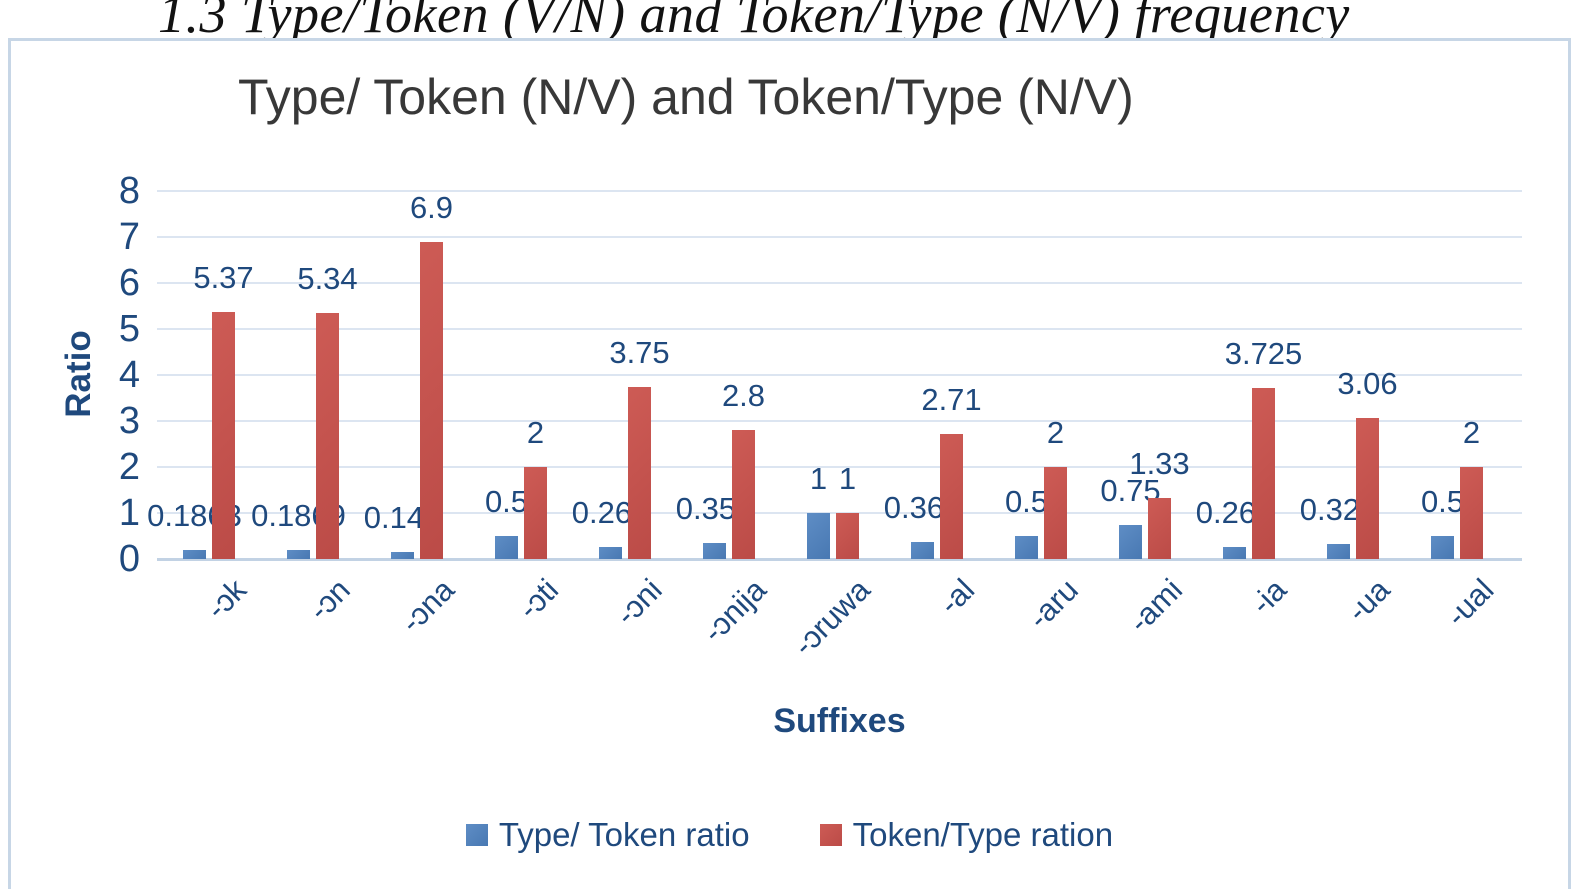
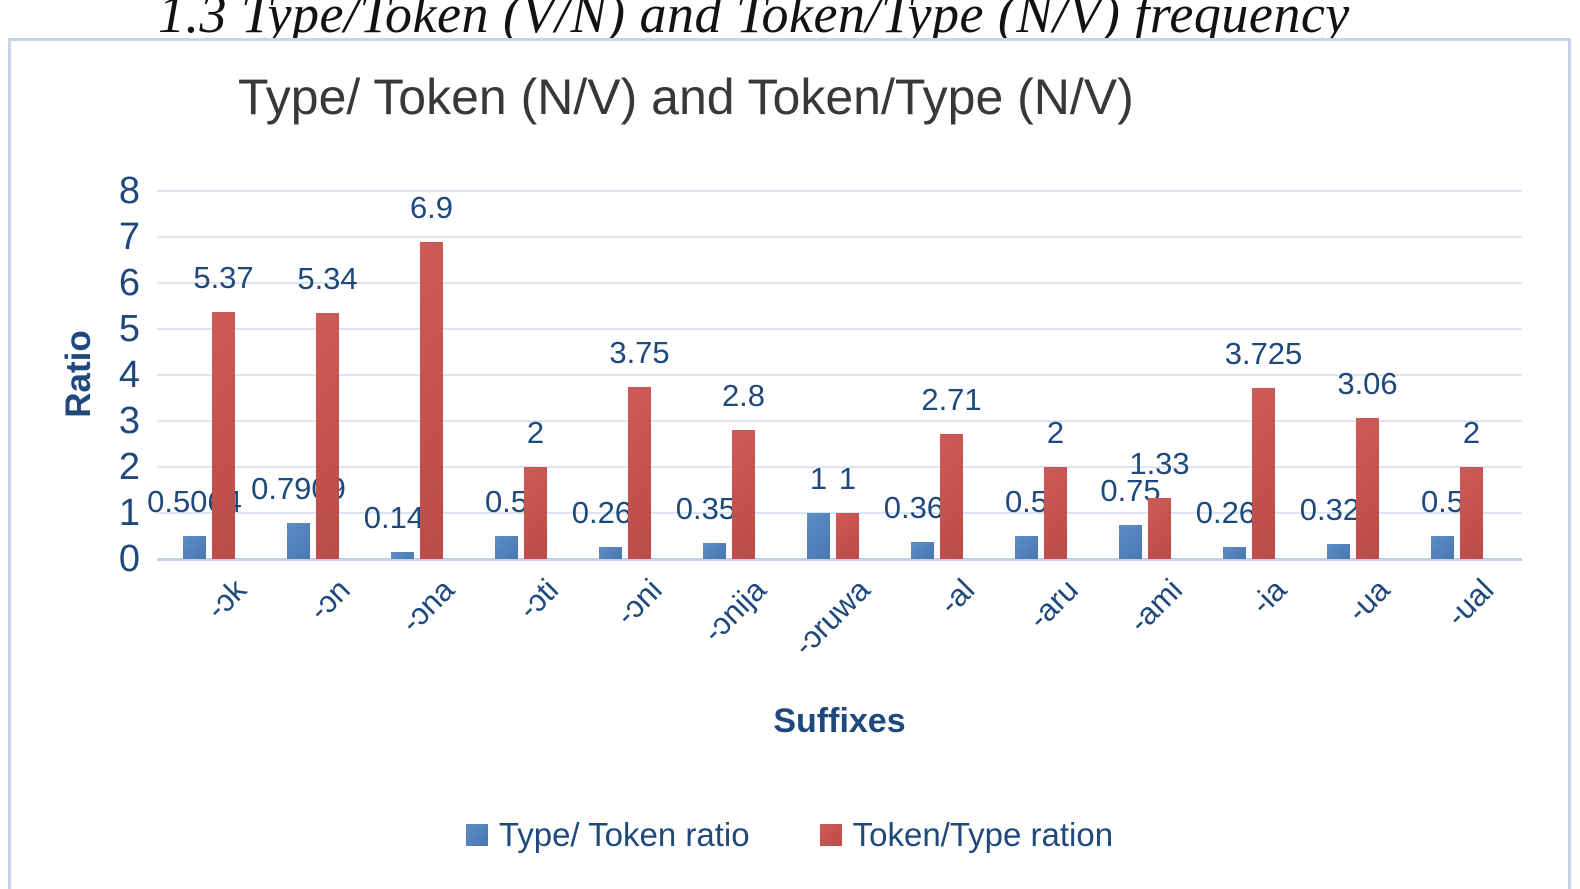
Type/ Token ratio/-ɔk: 0.1863 -> 0.5064
Type/ Token ratio/-ɔn: 0.1869 -> 0.7909
